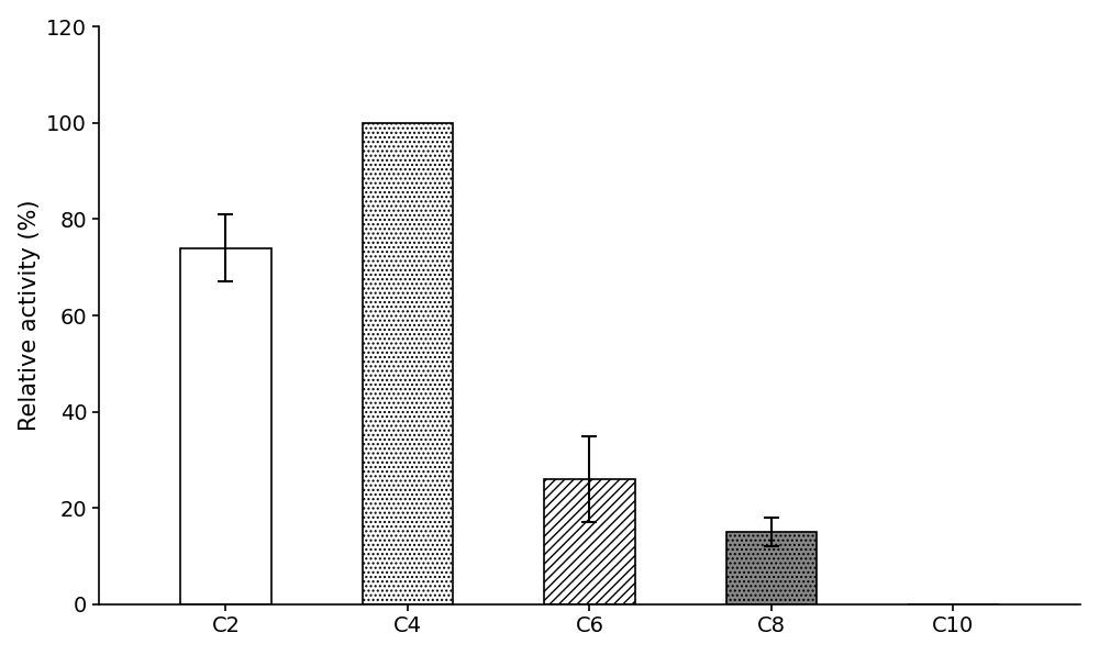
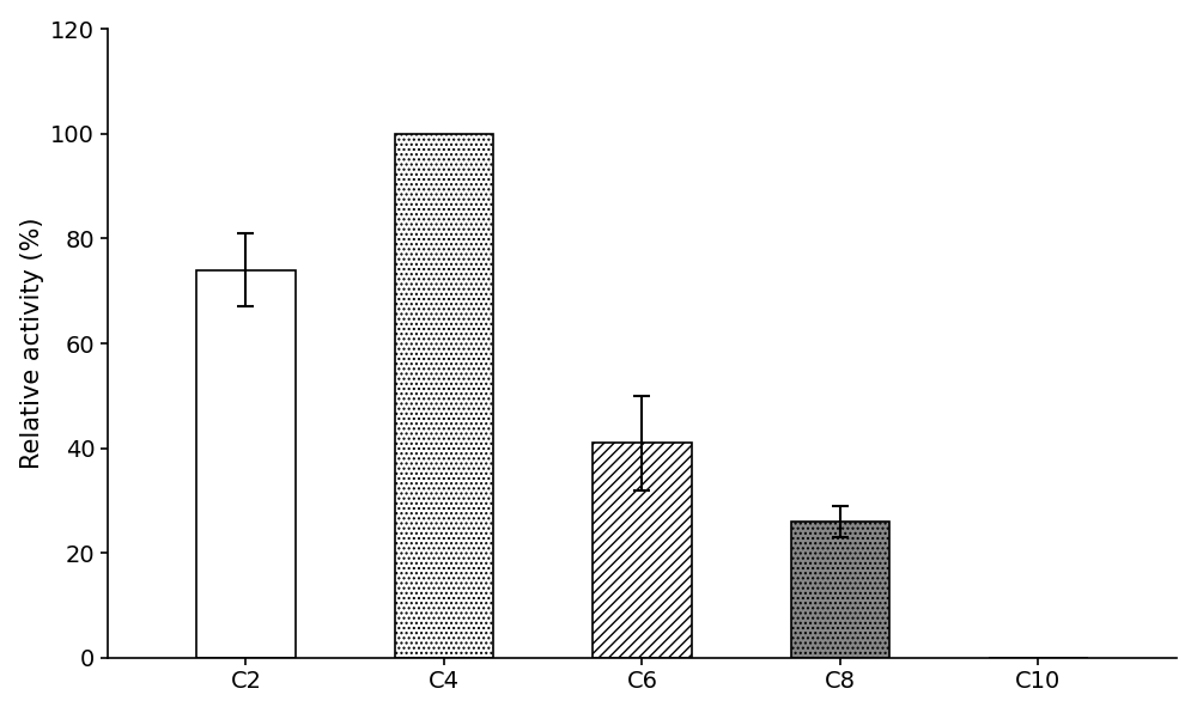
C6: 26 -> 41
C8: 15 -> 26
